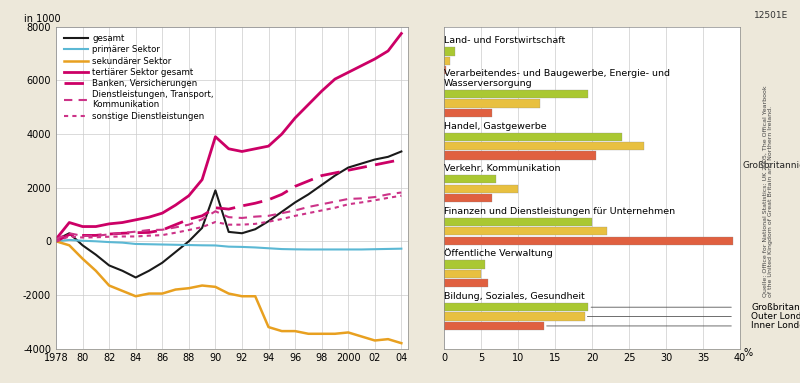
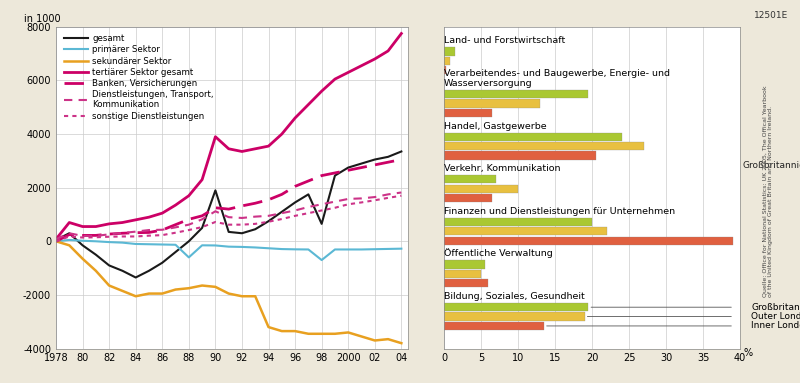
primärer Sektor/88: -140 -> -600
gesamt/98: 2100 -> 650
primärer Sektor/98: -300 -> -700
